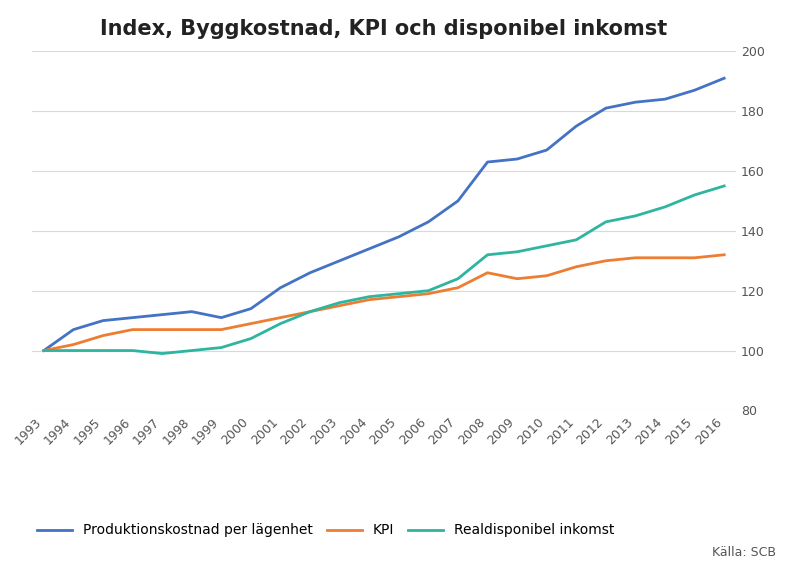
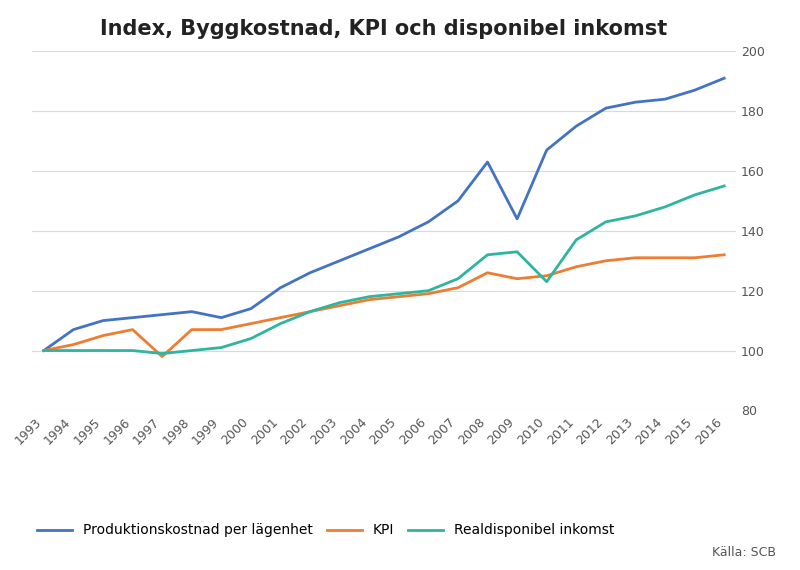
KPI/1997: 107 -> 98
Produktionskostnad per lägenhet/2009: 164 -> 144
Realdisponibel inkomst/2010: 135 -> 123
